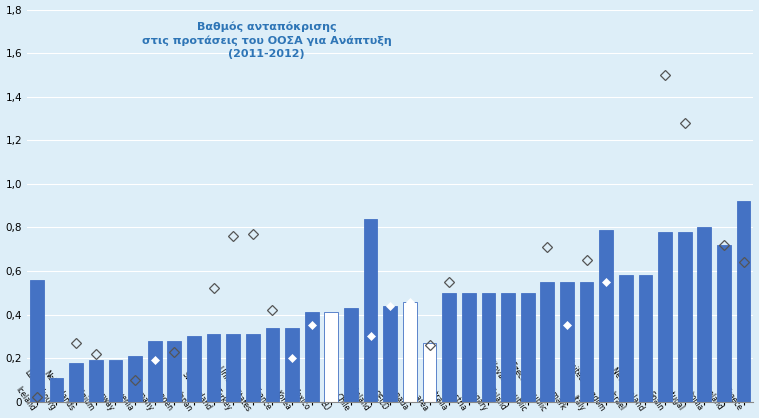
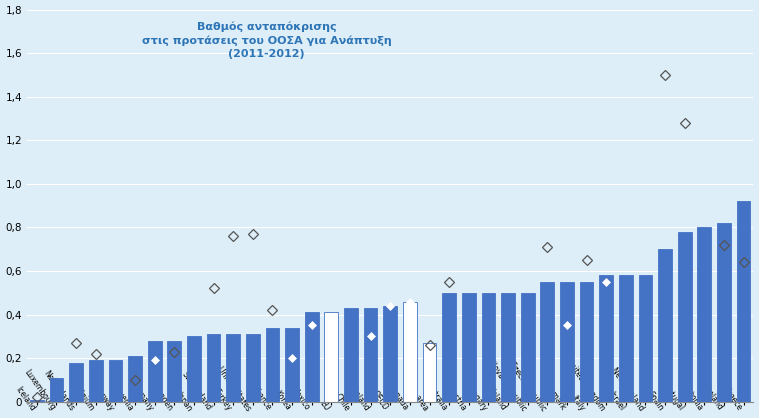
Iceland: 0,56 -> 0,01
Finland: 0,84 -> 0,43
United Kingdom: 0,79 -> 0,58
Spain: 0,78 -> 0,70
Ireland: 0,72 -> 0,82
